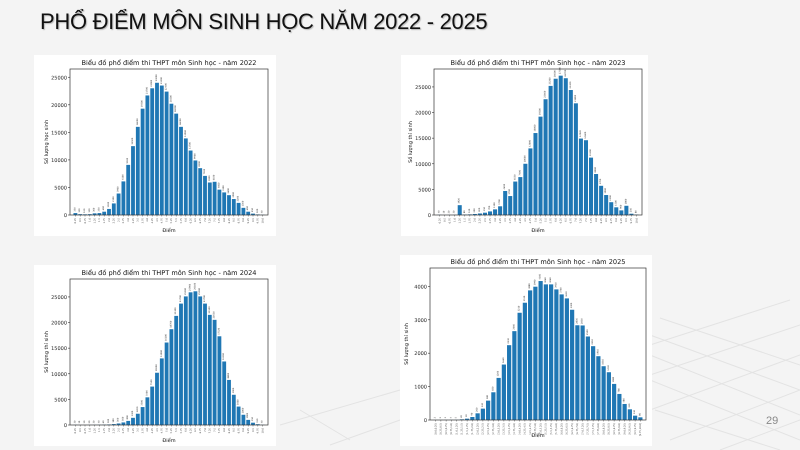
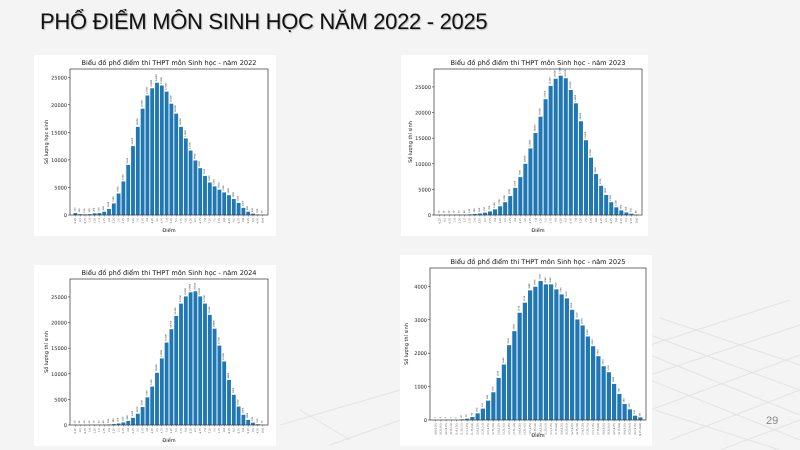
Biểu đồ phổ điểm thi THPT môn Sinh học - năm 2022/7.5: 6030 -> 5200
Biểu đồ phổ điểm thi THPT môn Sinh học - năm 2023/1.25: 1920 -> 50
Biểu đồ phổ điểm thi THPT môn Sinh học - năm 2023/3.5: 4690 -> 2500
Biểu đồ phổ điểm thi THPT môn Sinh học - năm 2023/4.0: 6530 -> 5300
Biểu đồ phổ điểm thi THPT môn Sinh học - năm 2023/7.25: 14920 -> 18300
Biểu đồ phổ điểm thi THPT môn Sinh học - năm 2023/9.5: 1800 -> 500
Biểu đồ phổ điểm thi THPT môn Sinh học - năm 2024/7.5: 20530 -> 18800
Biểu đồ phổ điểm thi THPT môn Sinh học - năm 2024/7.75: 17320 -> 15500
Biểu đồ phổ điểm thi THPT môn Sinh học - năm 2025/[6.75,7.0): 2836 -> 3010
